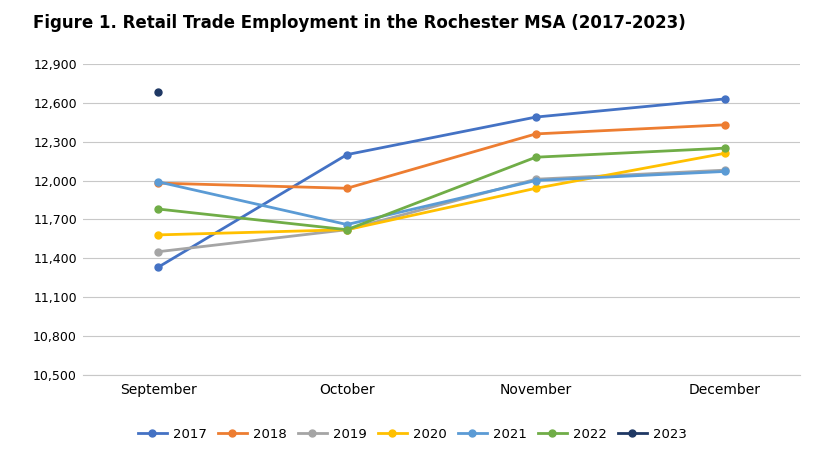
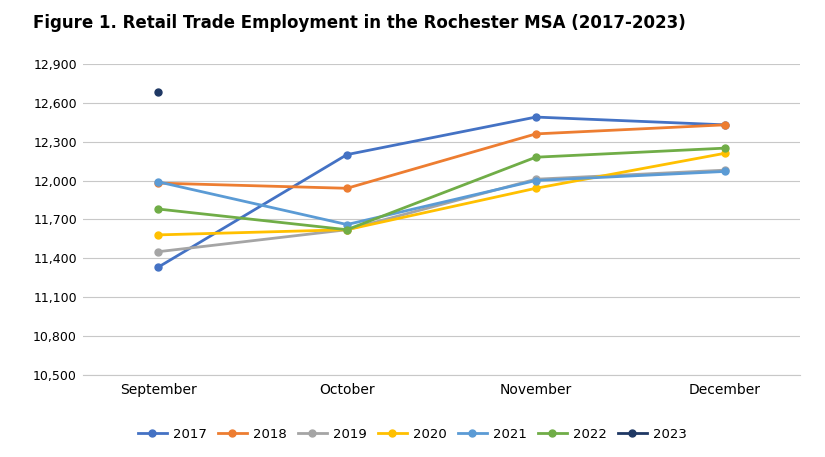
2017/December: 12,630 -> 12,430
